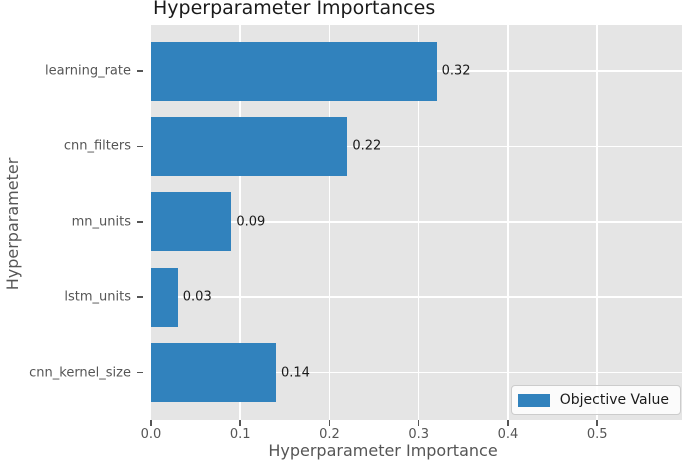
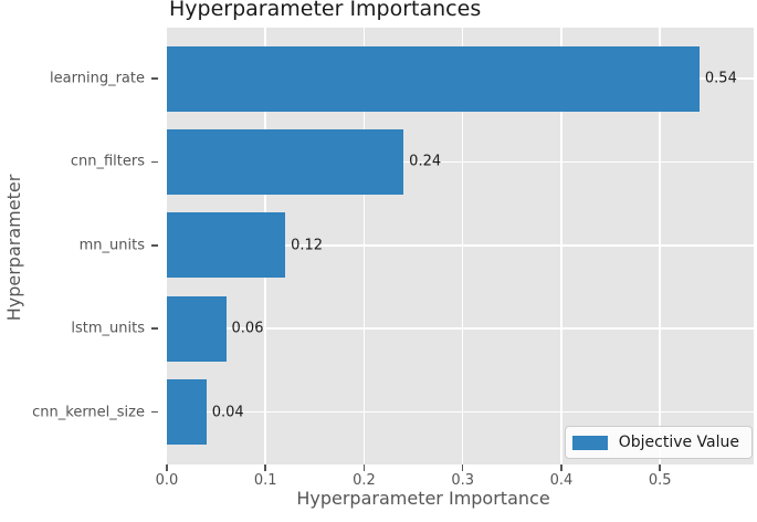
learning_rate: 0.32 -> 0.54
cnn_filters: 0.22 -> 0.24
mn_units: 0.09 -> 0.12
lstm_units: 0.03 -> 0.06
cnn_kernel_size: 0.14 -> 0.04
